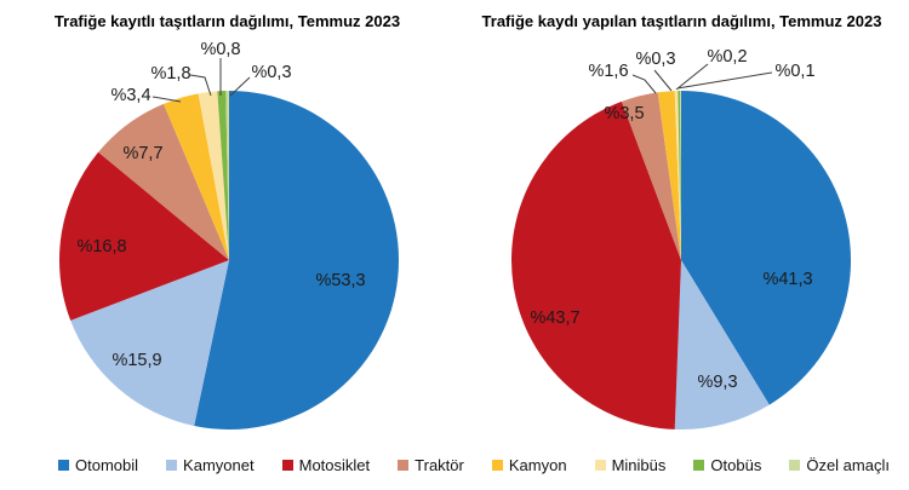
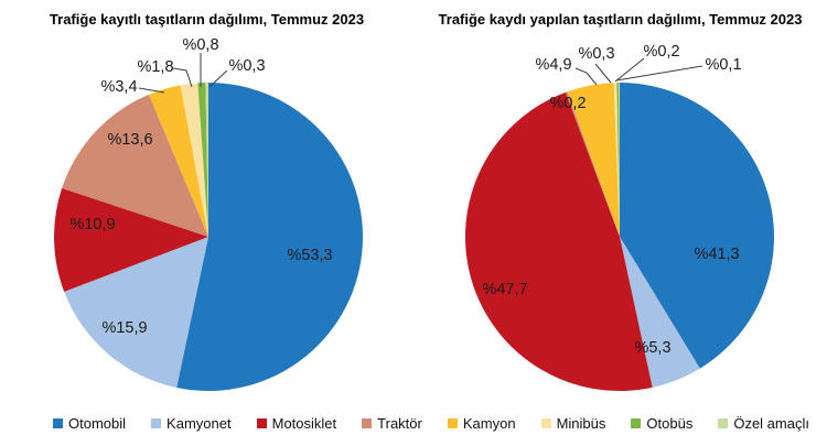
Trafiğe kayıtlı taşıtların dağılımı, Temmuz 2023/Motosiklet: 16,8 -> 10,9
Trafiğe kayıtlı taşıtların dağılımı, Temmuz 2023/Traktör: 7,7 -> 13,6
Trafiğe kaydı yapılan taşıtların dağılımı, Temmuz 2023/Kamyonet: 9,3 -> 5,3
Trafiğe kaydı yapılan taşıtların dağılımı, Temmuz 2023/Motosiklet: 43,7 -> 47,7
Trafiğe kaydı yapılan taşıtların dağılımı, Temmuz 2023/Traktör: 3,5 -> 0,2
Trafiğe kaydı yapılan taşıtların dağılımı, Temmuz 2023/Kamyon: 1,6 -> 4,9
